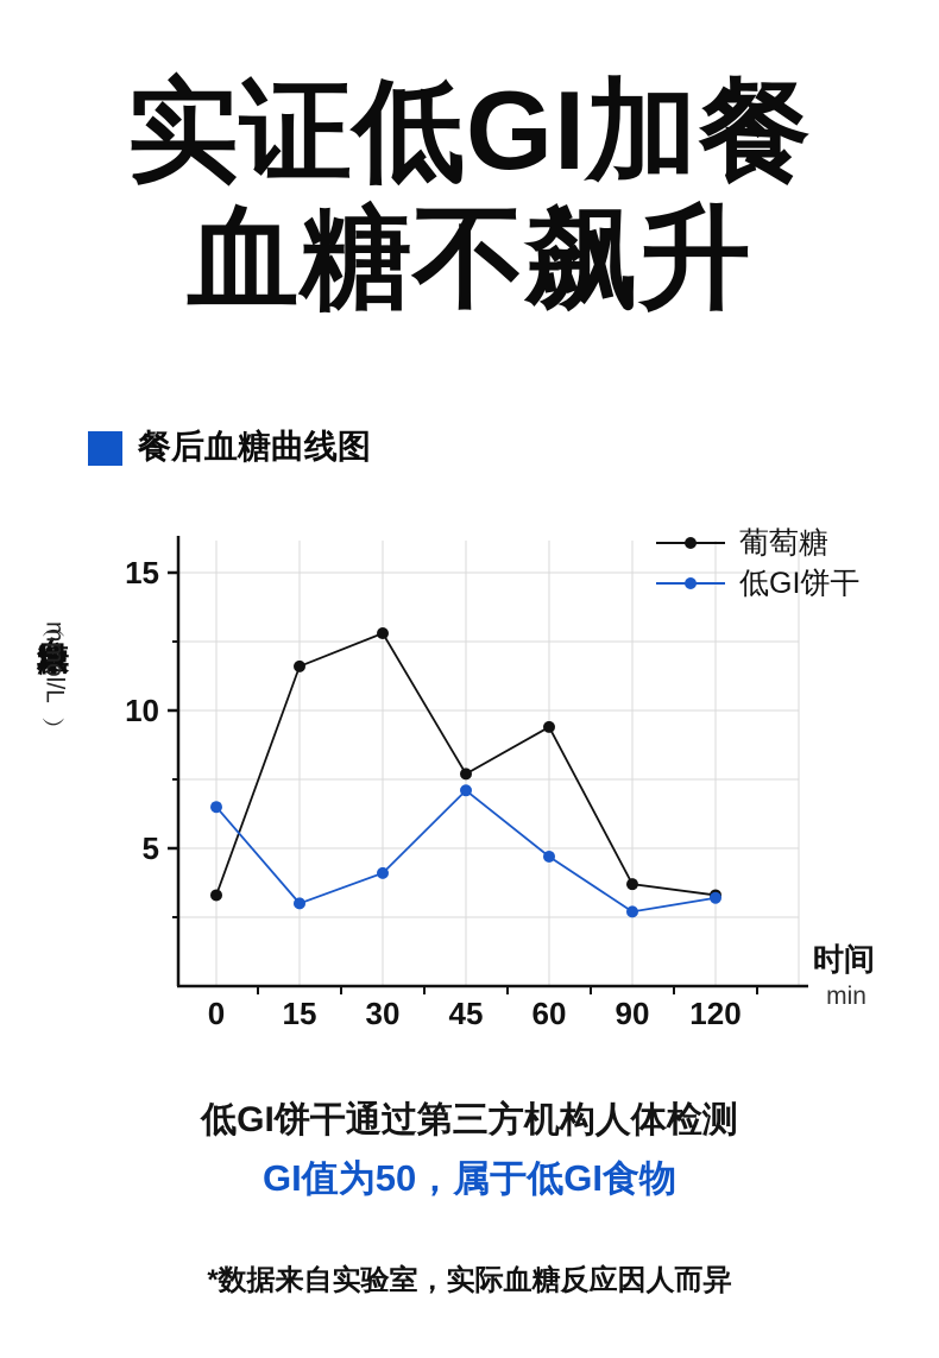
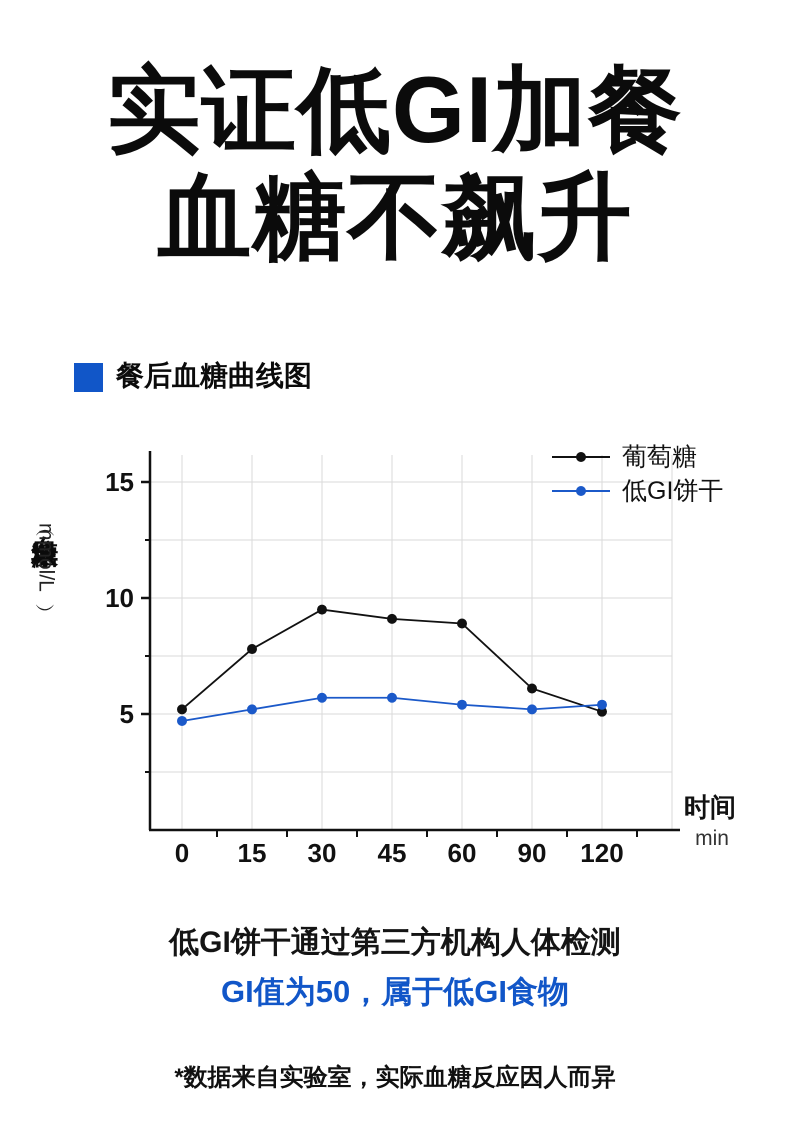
葡萄糖/0: 3.3 -> 5.2
低GI饼干/0: 6.5 -> 4.7
葡萄糖/15: 11.6 -> 7.8
低GI饼干/15: 3.0 -> 5.2
葡萄糖/30: 12.8 -> 9.5
低GI饼干/30: 4.1 -> 5.7
葡萄糖/45: 7.7 -> 9.1
低GI饼干/45: 7.1 -> 5.7
葡萄糖/60: 9.4 -> 8.9
低GI饼干/60: 4.7 -> 5.4
葡萄糖/90: 3.7 -> 6.1
低GI饼干/90: 2.7 -> 5.2
葡萄糖/120: 3.3 -> 5.1
低GI饼干/120: 3.2 -> 5.4
